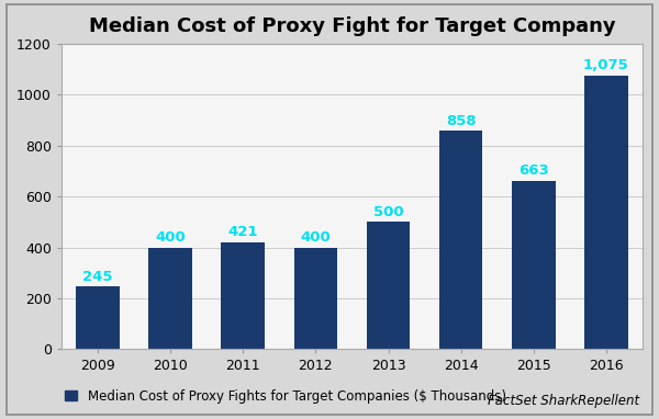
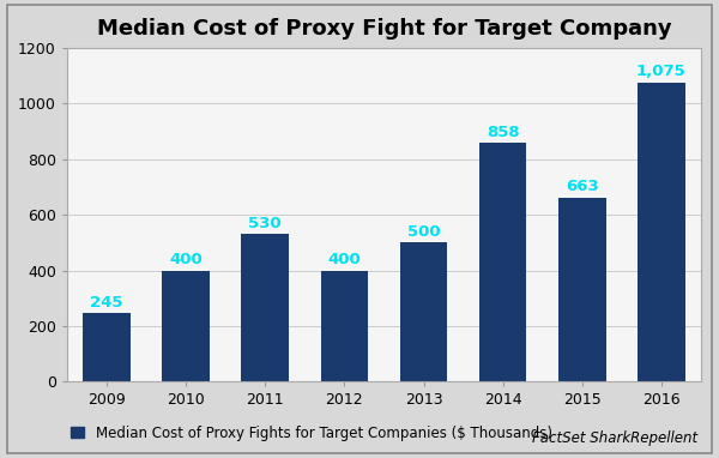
2011: 421 -> 530
